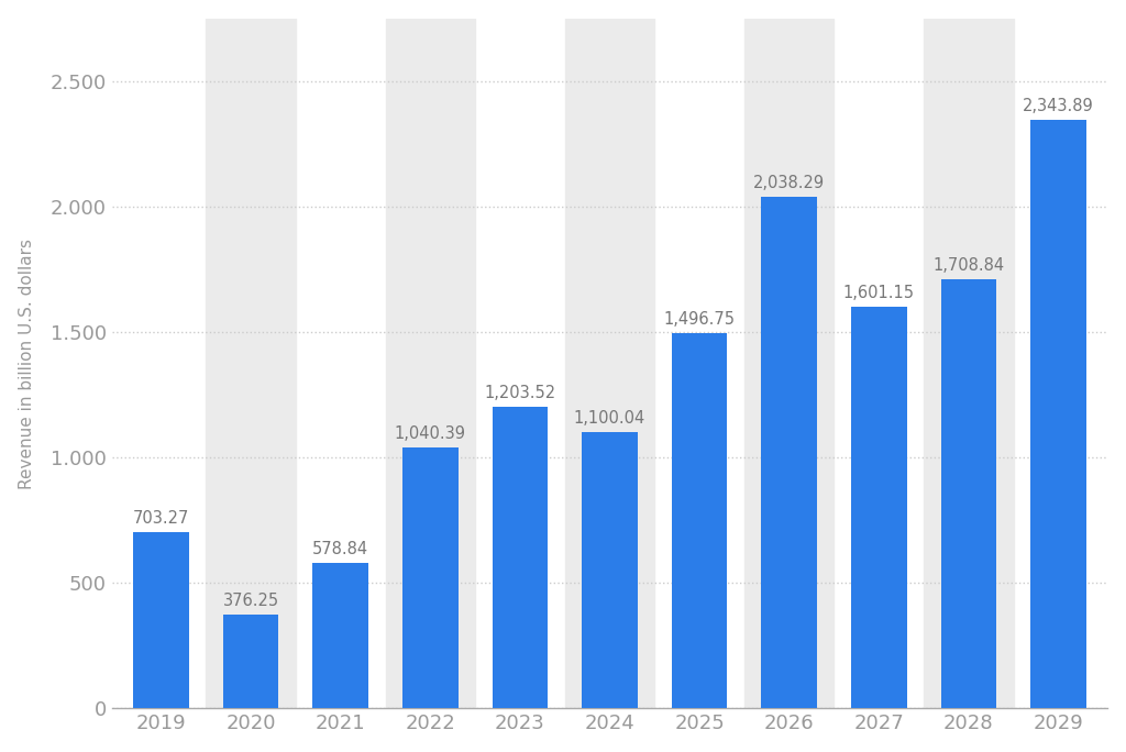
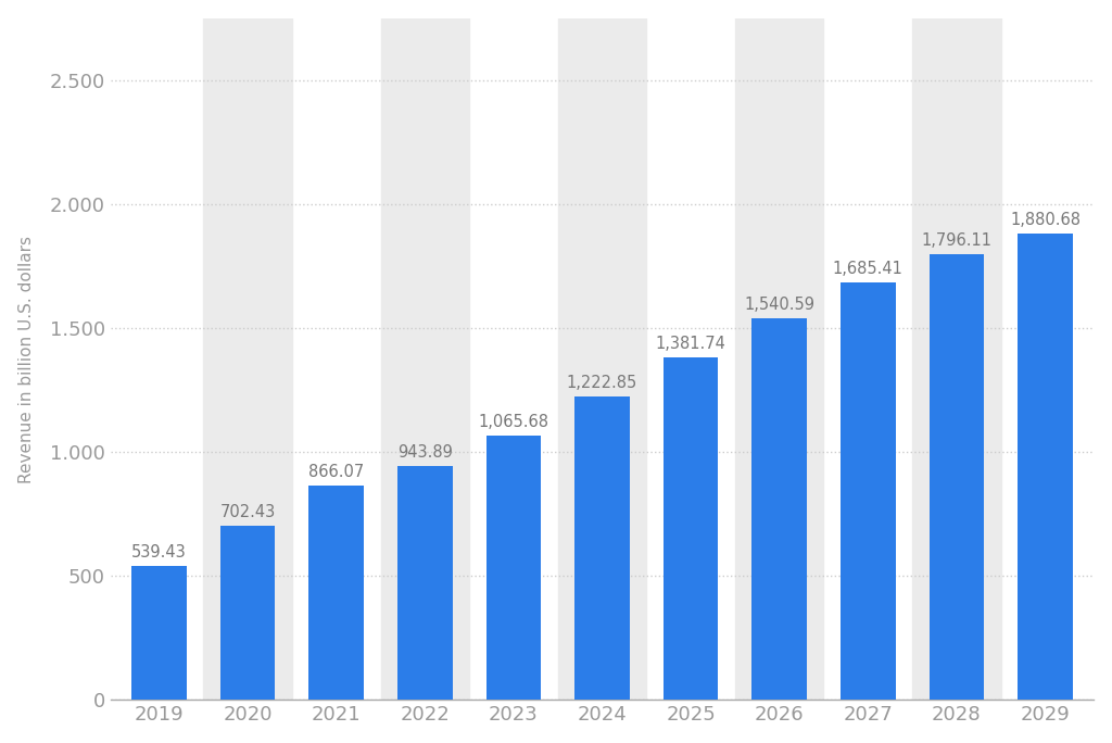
2019: 703.27 -> 539.43
2020: 376.25 -> 702.43
2021: 578.84 -> 866.07
2022: 1,040.39 -> 943.89
2023: 1,203.52 -> 1,065.68
2024: 1,100.04 -> 1,222.85
2025: 1,496.75 -> 1,381.74
2026: 2,038.29 -> 1,540.59
2027: 1,601.15 -> 1,685.41
2028: 1,708.84 -> 1,796.11
2029: 2,343.89 -> 1,880.68
